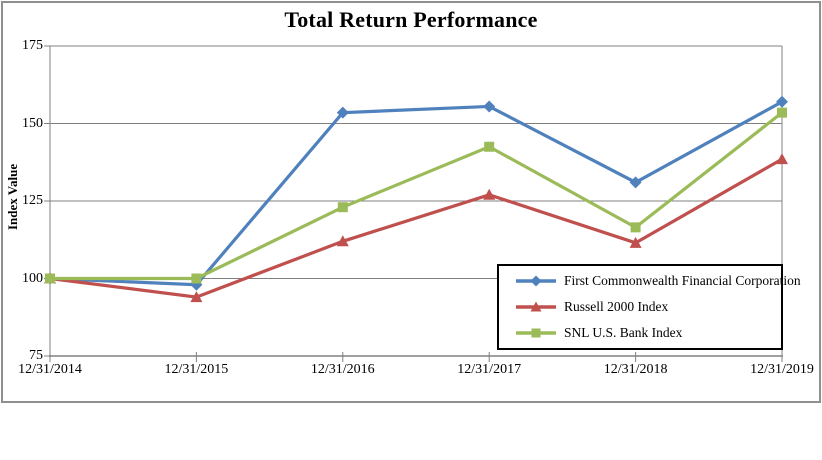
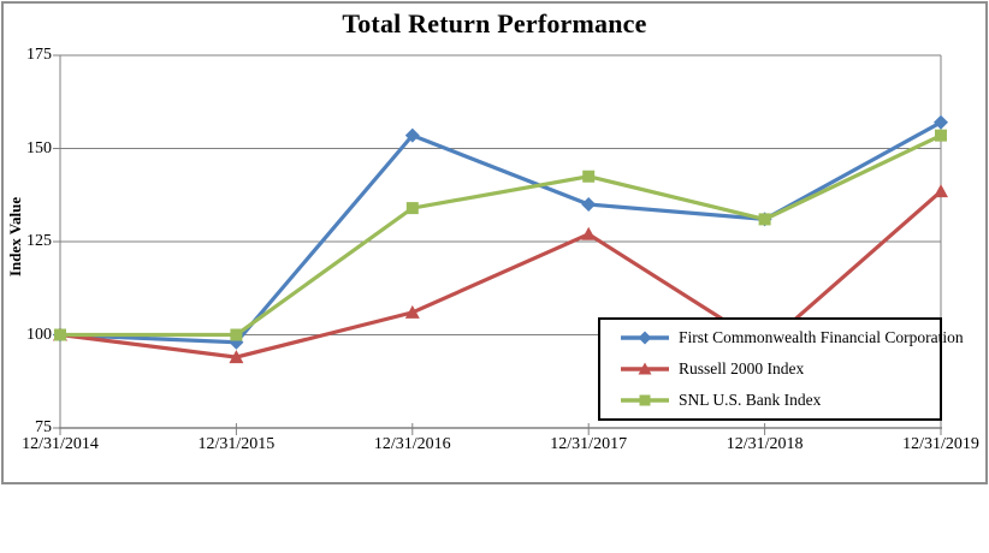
Russell 2000 Index/12/31/2016: 112 -> 106
SNL U.S. Bank Index/12/31/2016: 123 -> 134
First Commonwealth Financial Corporation/12/31/2017: 156 -> 135
Russell 2000 Index/12/31/2018: 112 -> 97
SNL U.S. Bank Index/12/31/2018: 116 -> 131
